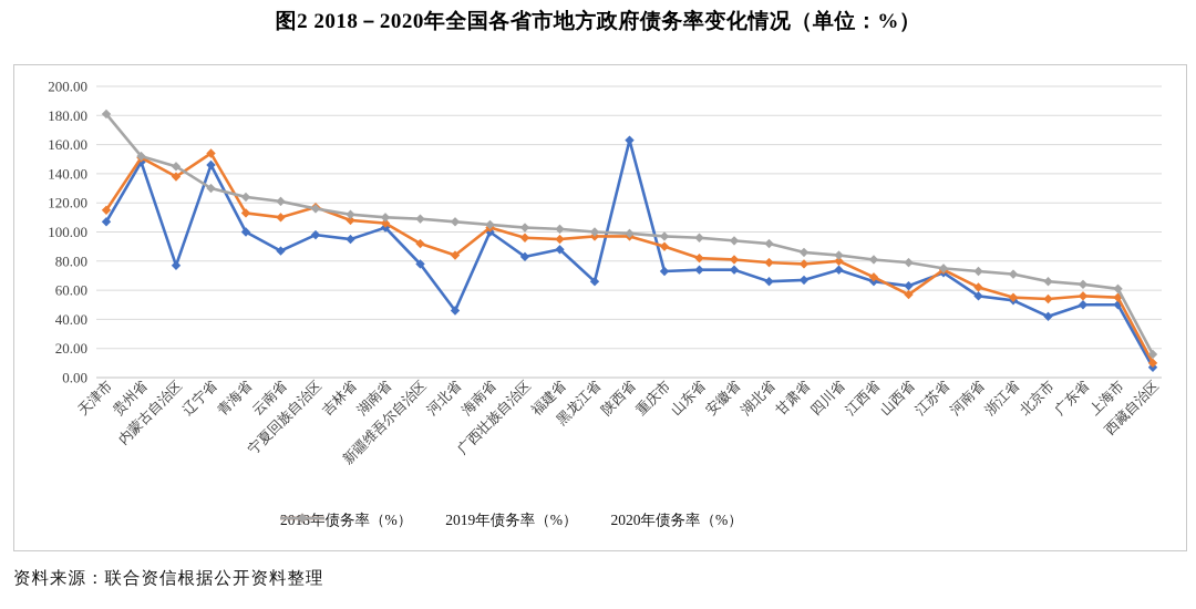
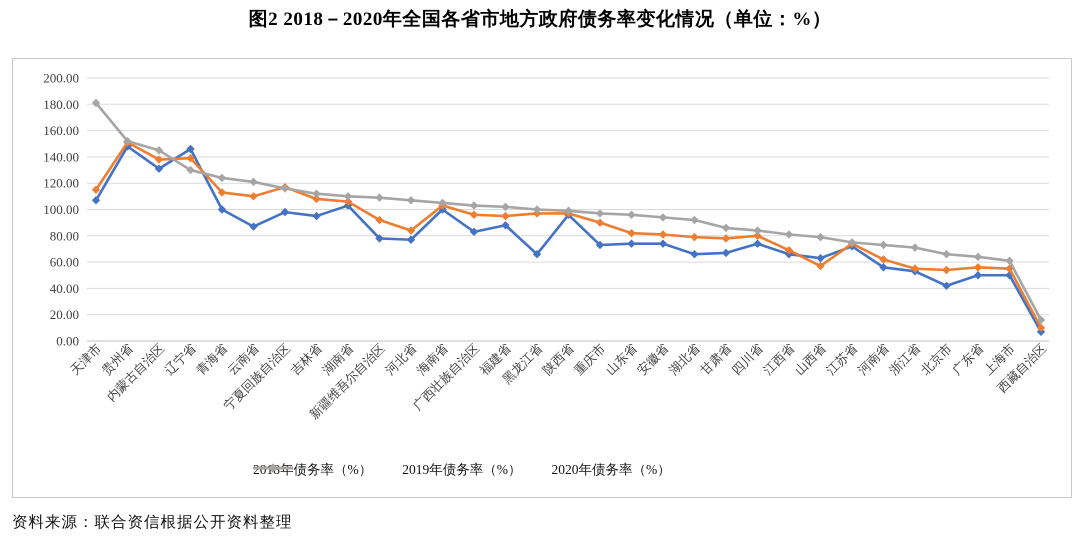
2018年债务率（%）/内蒙古自治区: 77 -> 131
2019年债务率（%）/辽宁省: 154 -> 139
2018年债务率（%）/河北省: 46 -> 77
2018年债务率（%）/陕西省: 163 -> 96
